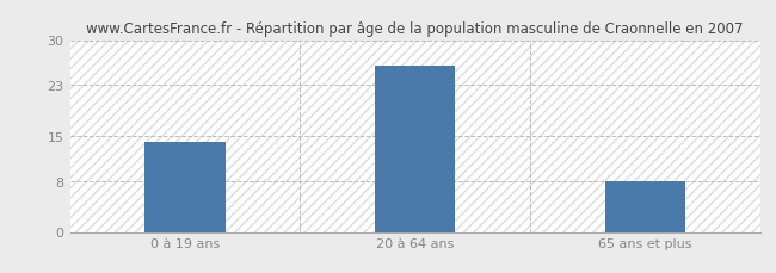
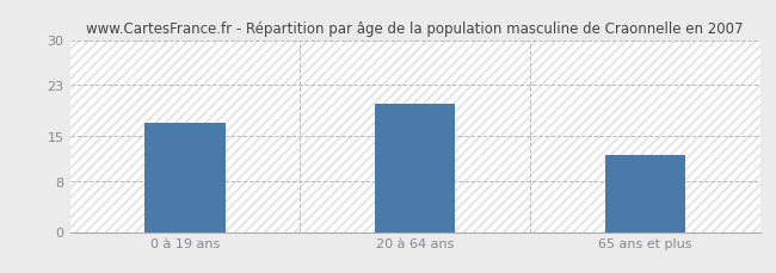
0 à 19 ans: 14 -> 17
20 à 64 ans: 26 -> 20
65 ans et plus: 8 -> 12
